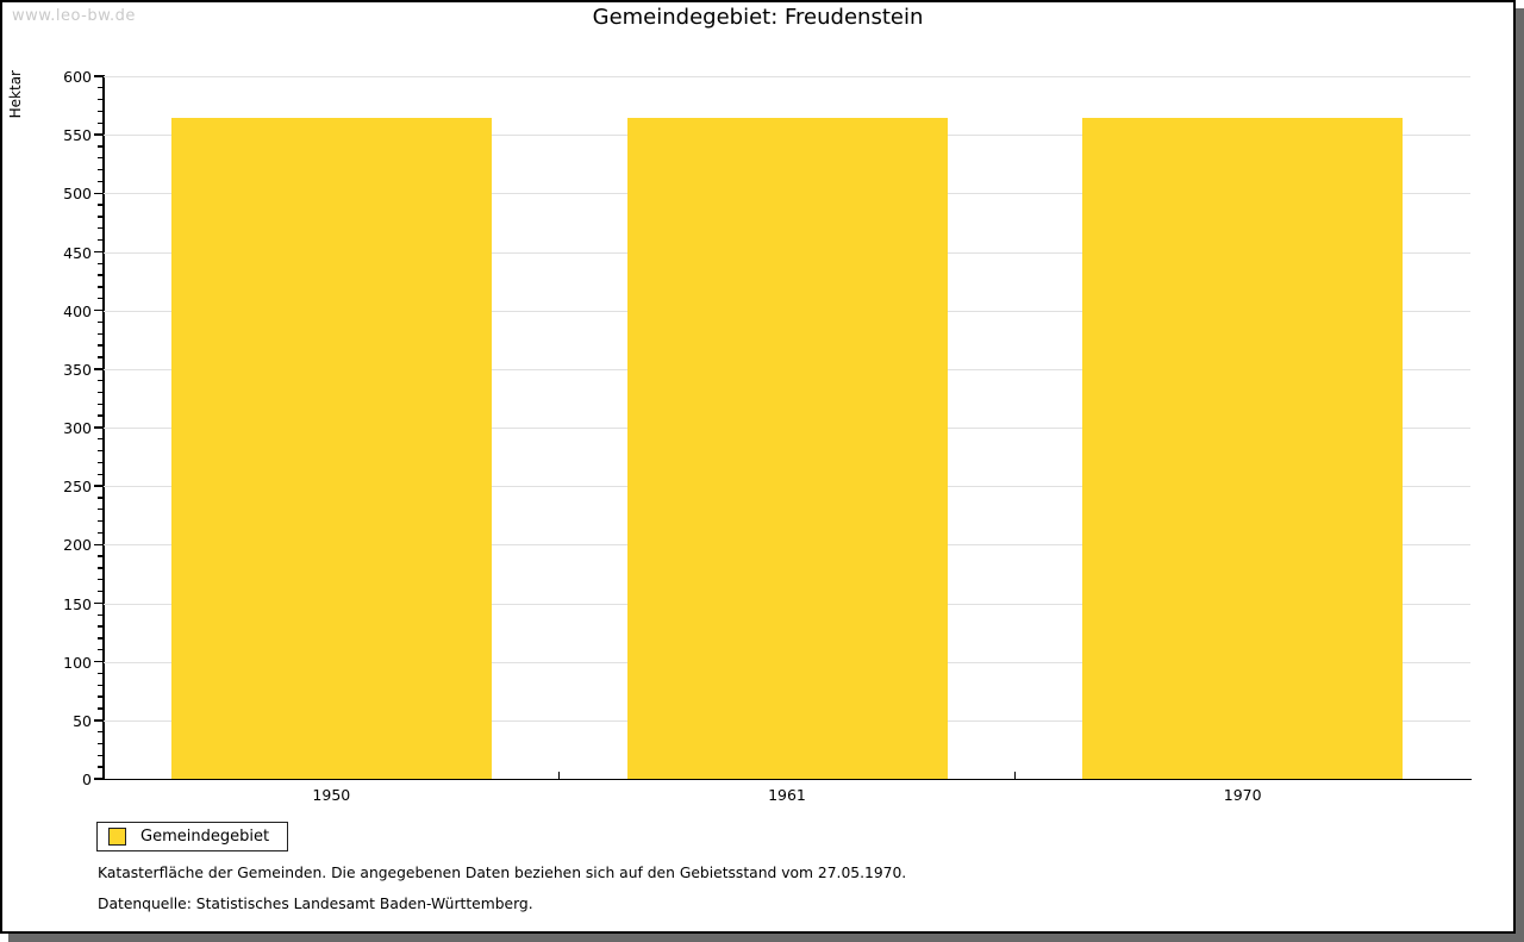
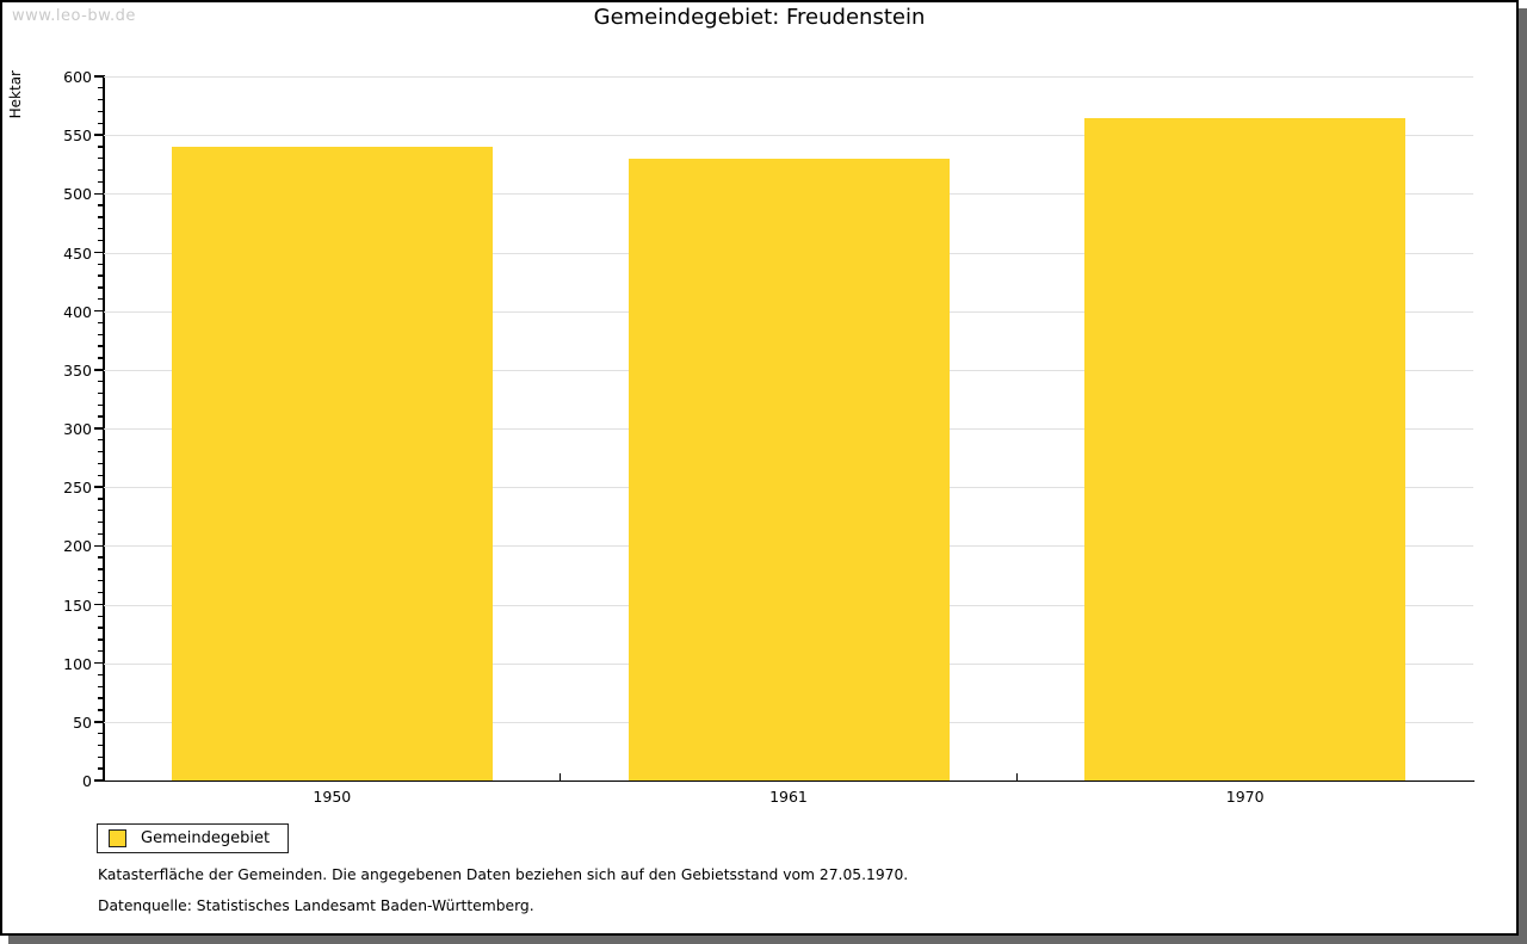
1950: 560 -> 540
1961: 560 -> 530
